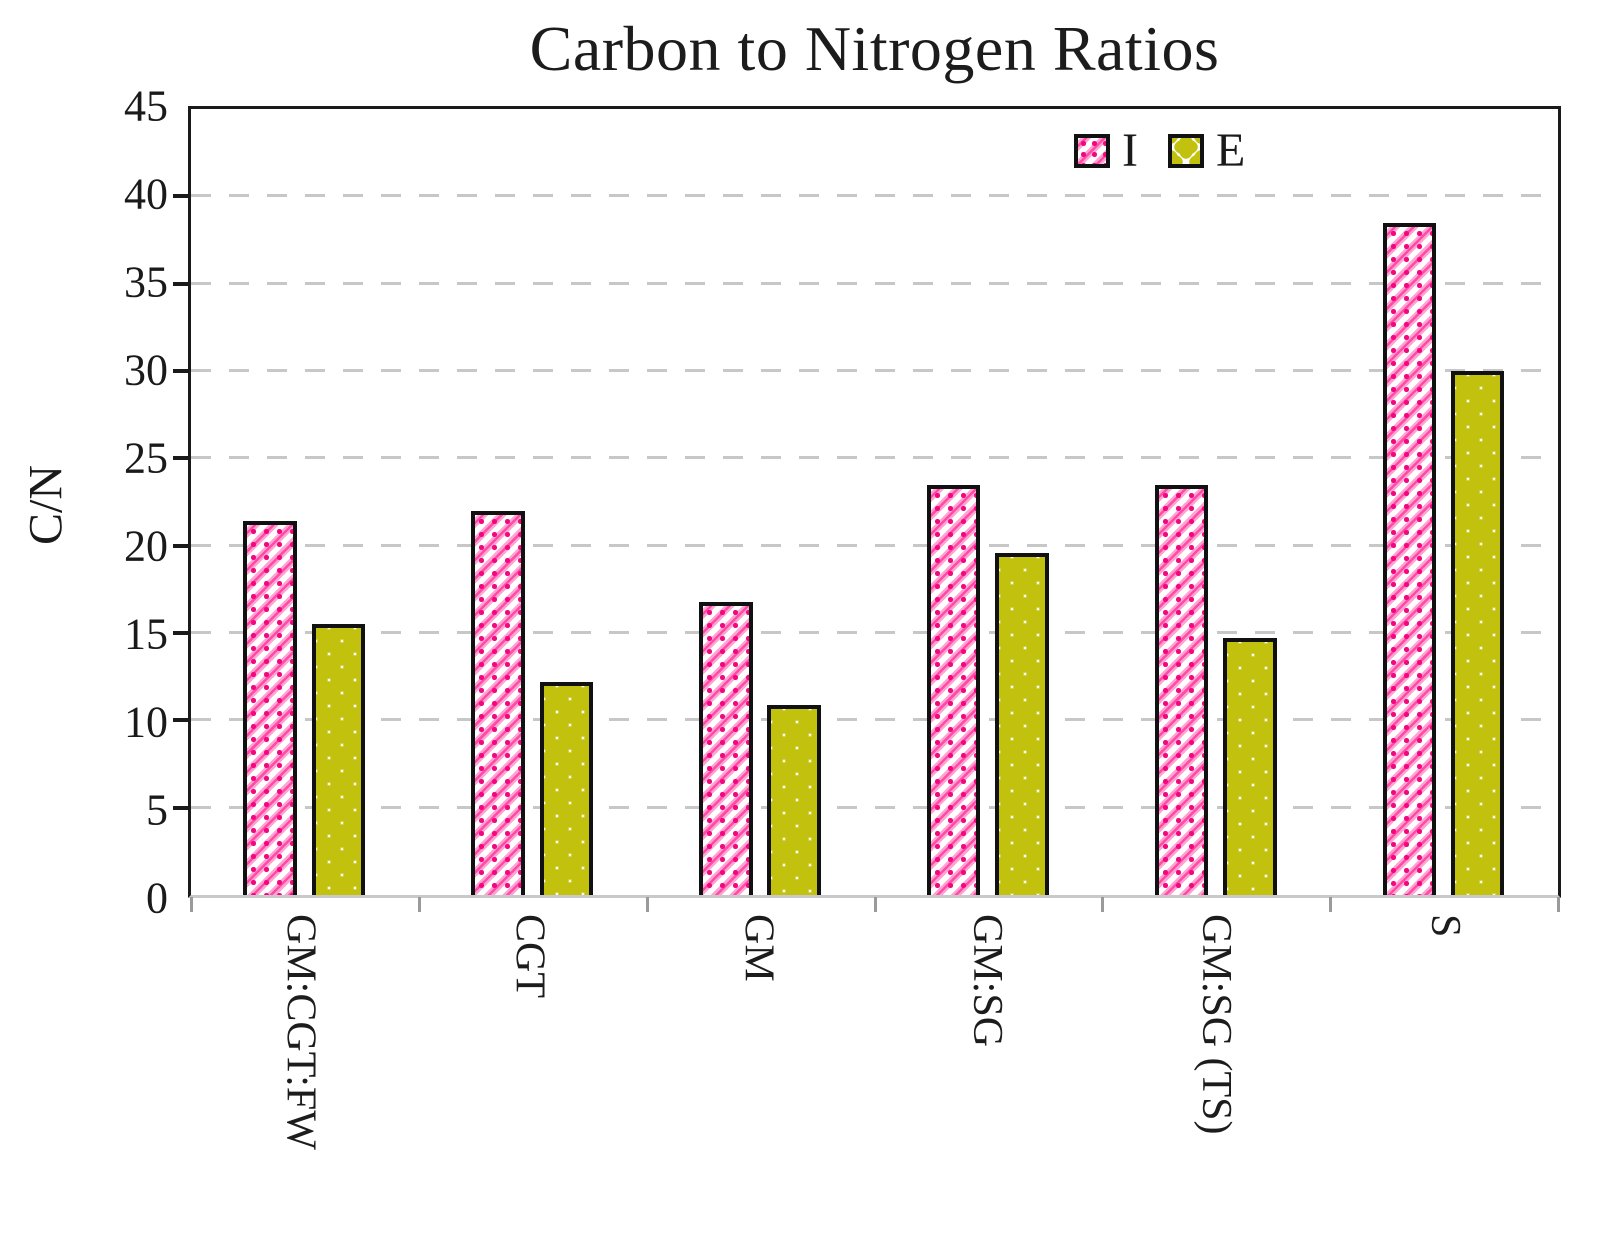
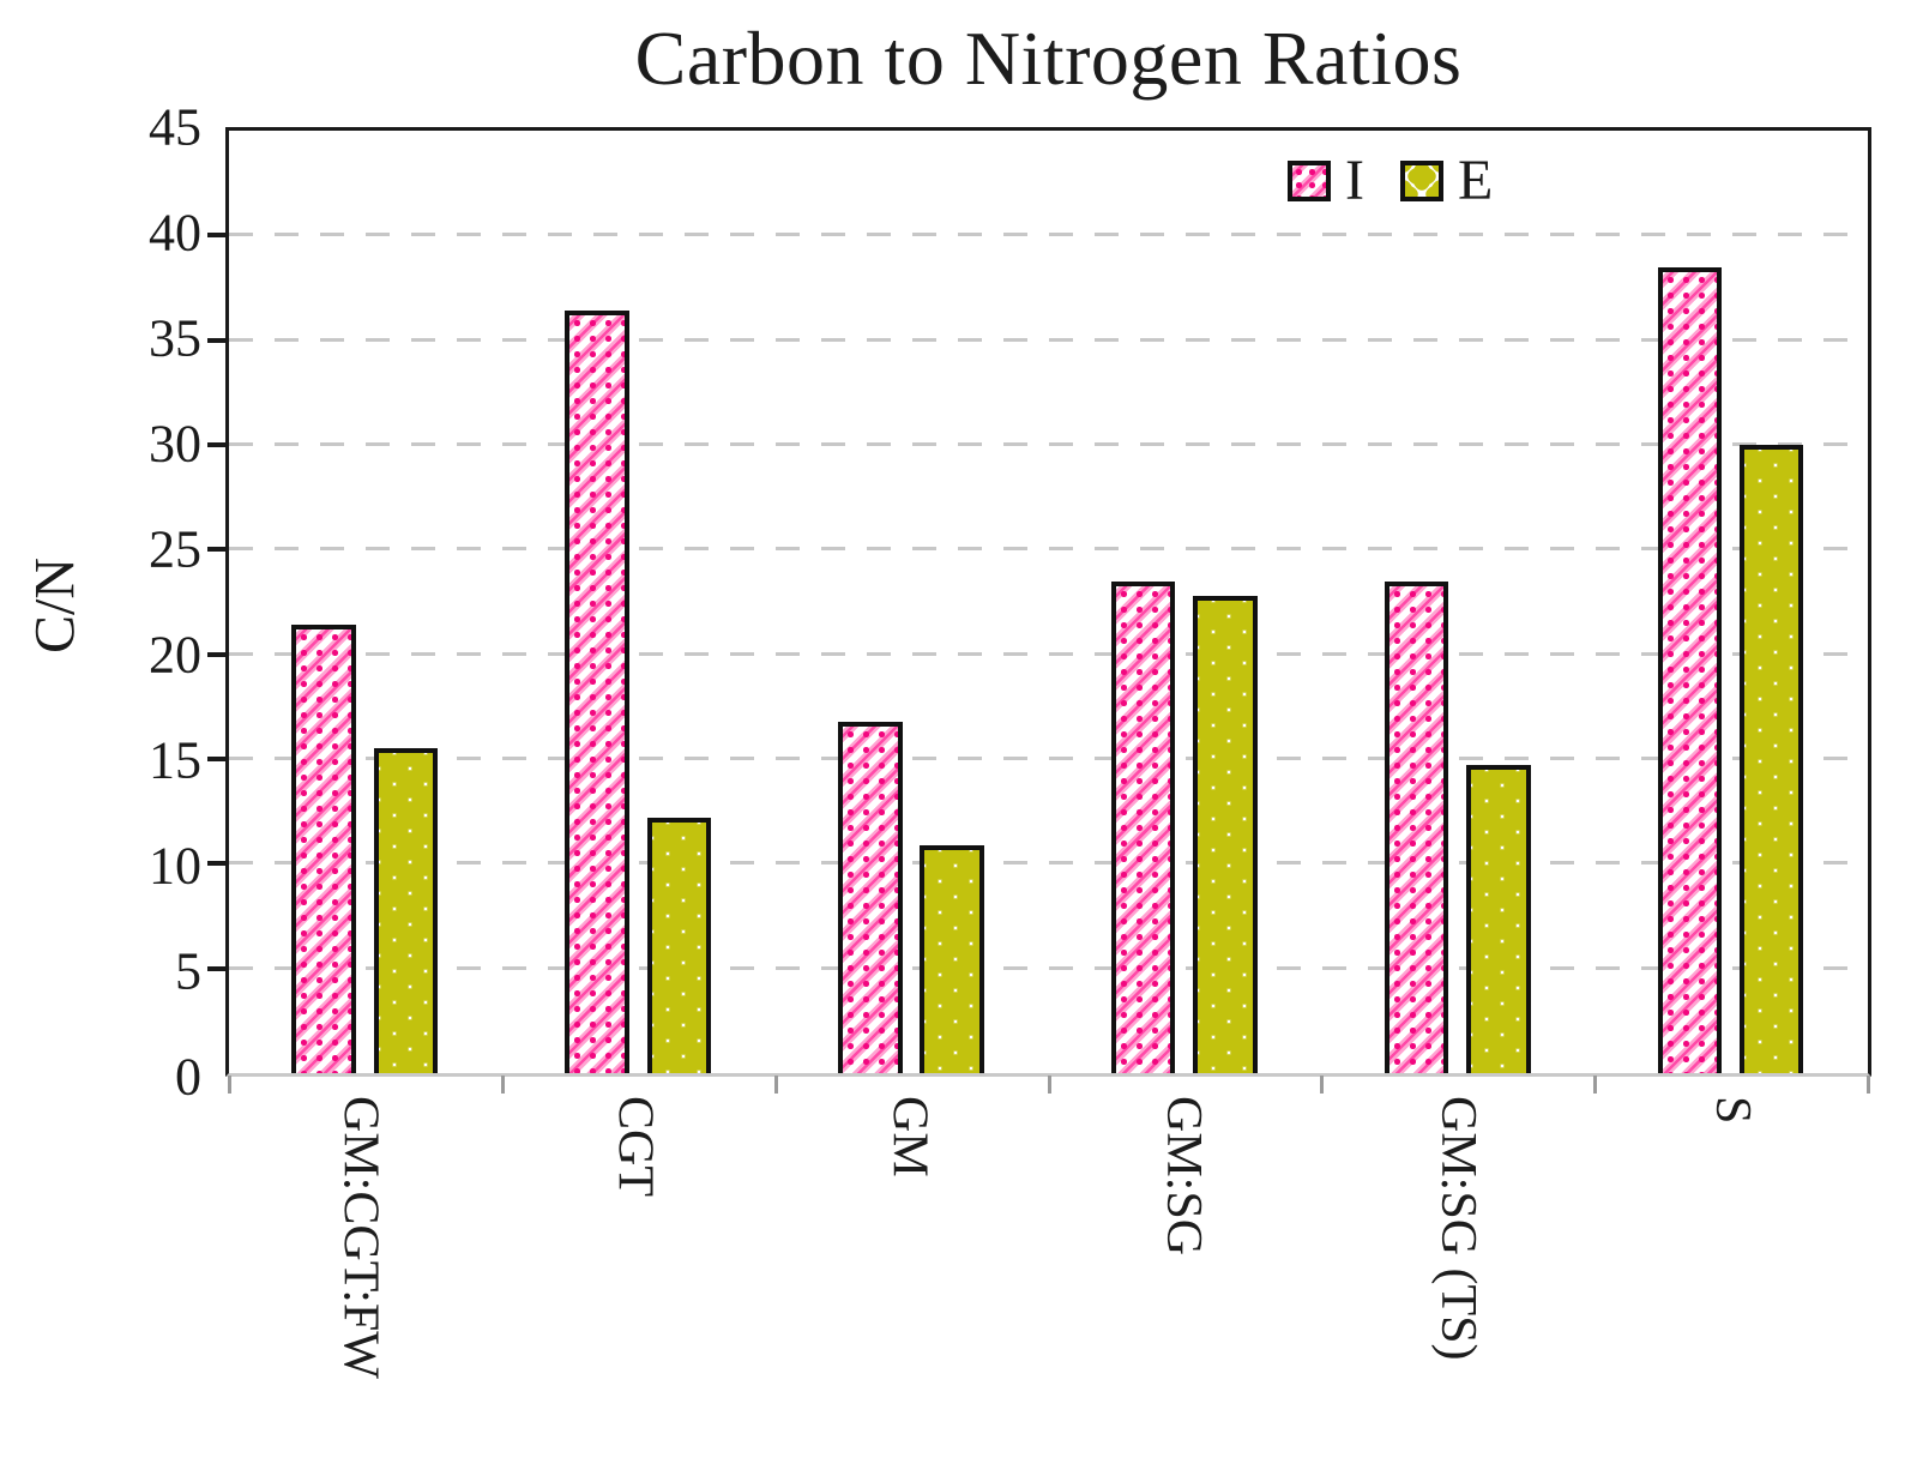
I/CGT: 22.0 -> 36.4
E/GM:SG: 19.6 -> 22.8
